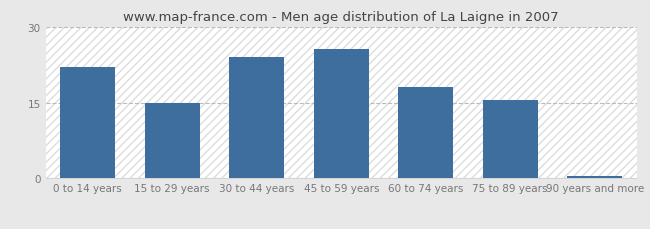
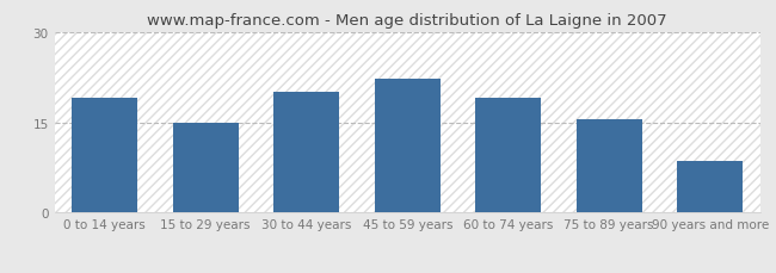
0 to 14 years: 22.0 -> 19.0
30 to 44 years: 24.0 -> 20.0
45 to 59 years: 25.5 -> 22.2
60 to 74 years: 18.0 -> 19.0
90 years and more: 0.5 -> 8.6
